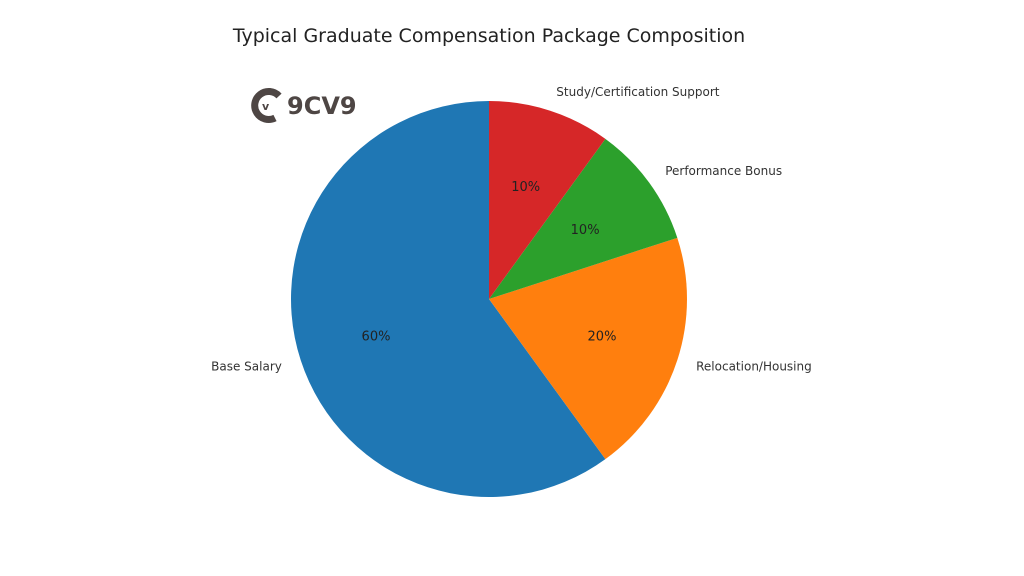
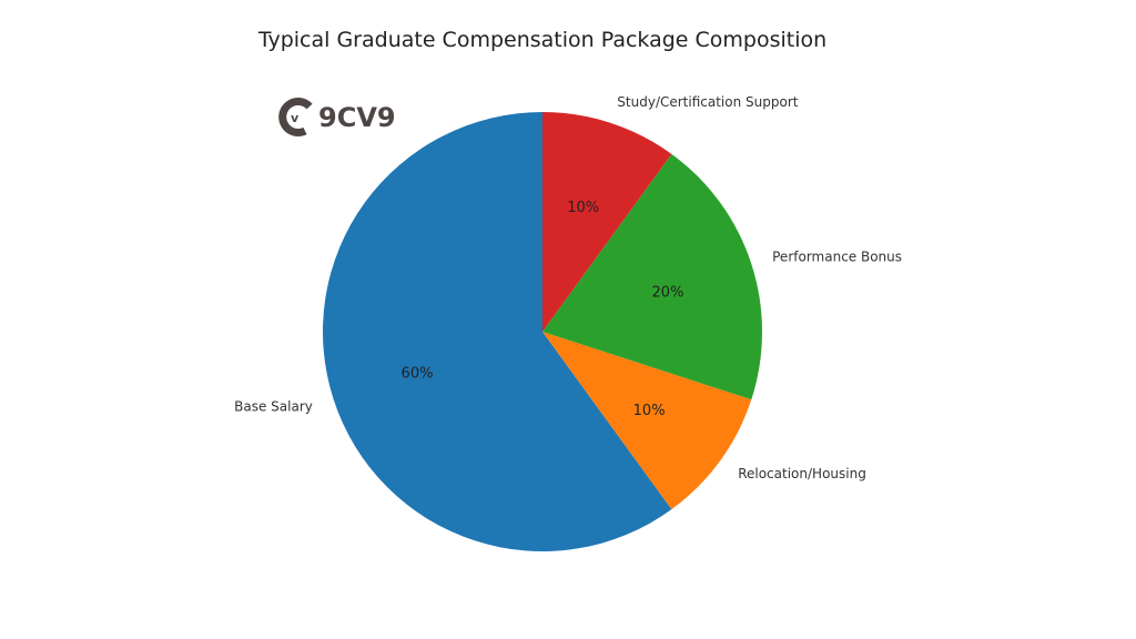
Relocation/Housing: 20% -> 10%
Performance Bonus: 10% -> 20%
